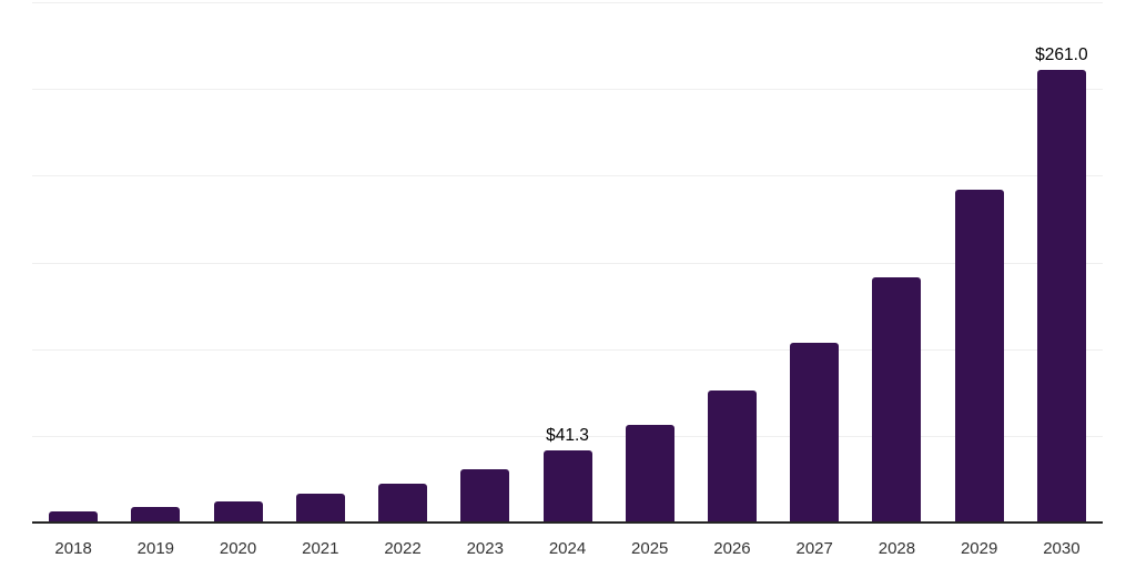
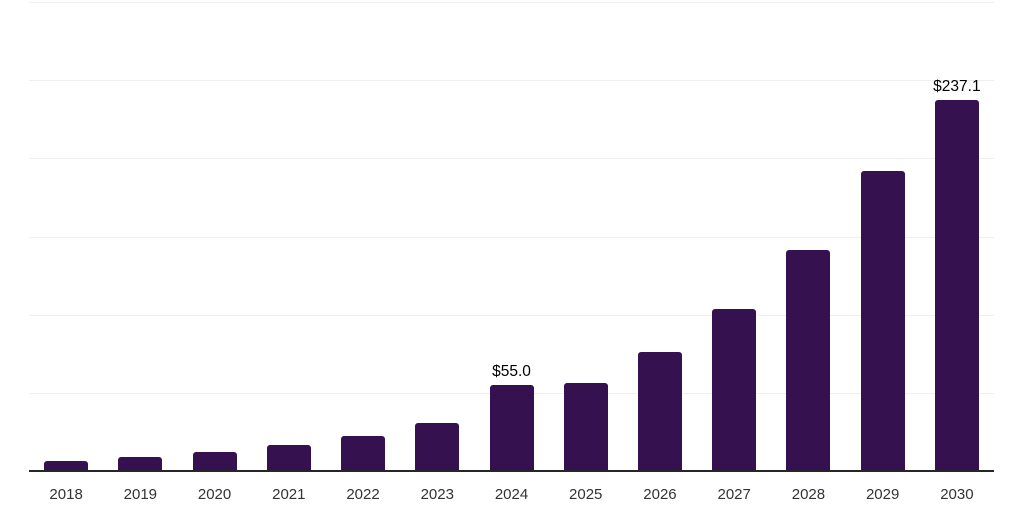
2024: $41.3 -> $55.0
2030: $261.0 -> $237.1
